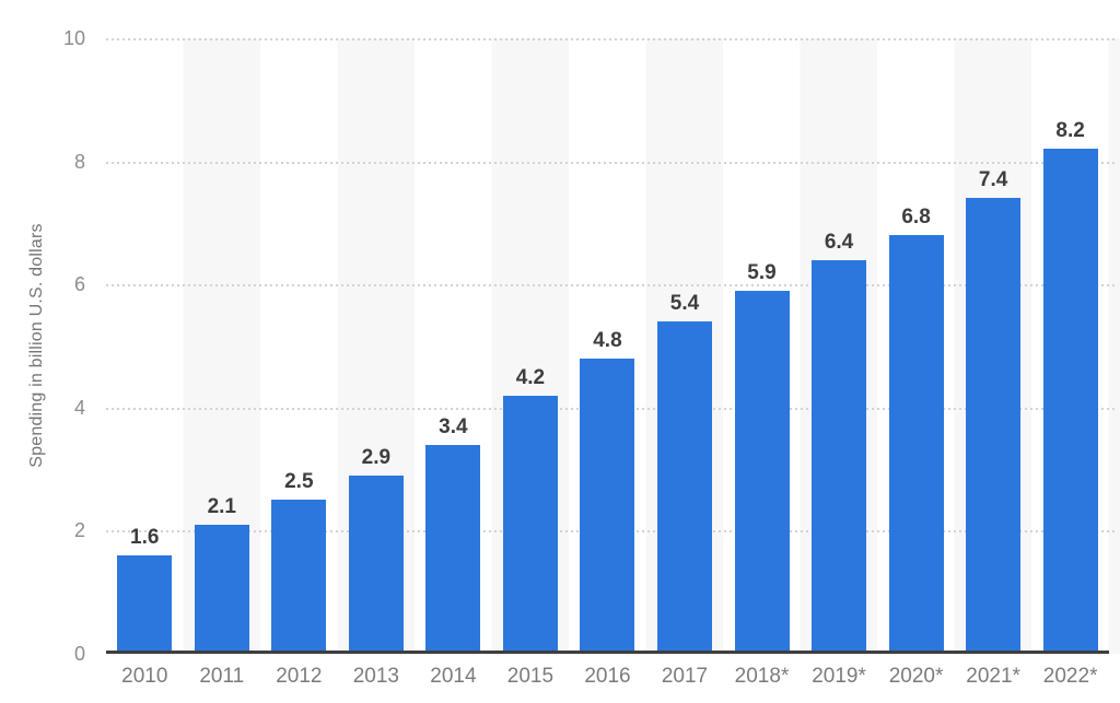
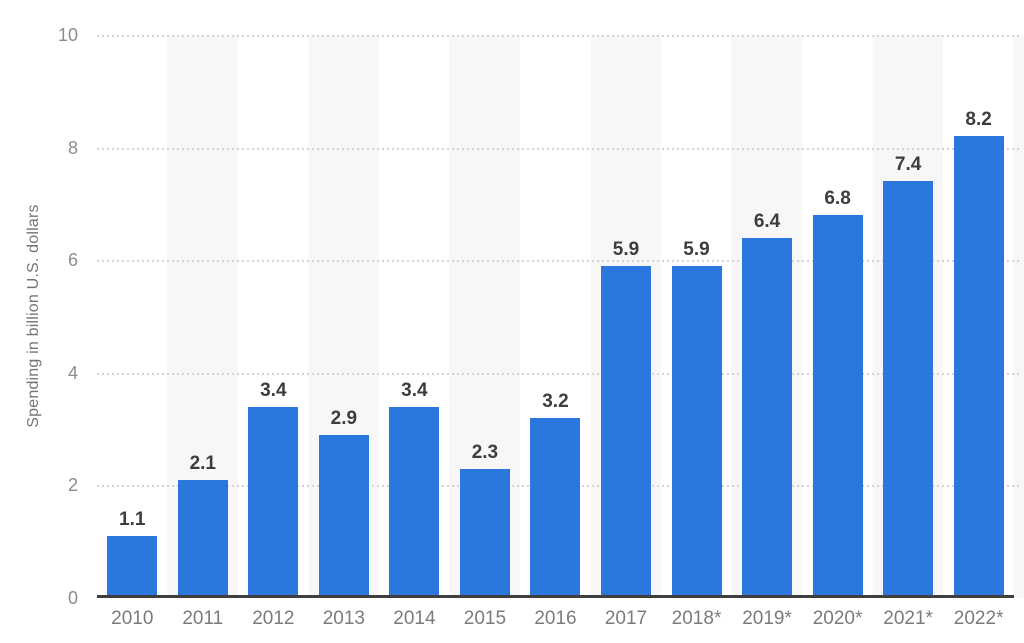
2010: 1.6 -> 1.1
2012: 2.5 -> 3.4
2015: 4.2 -> 2.3
2016: 4.8 -> 3.2
2017: 5.4 -> 5.9
